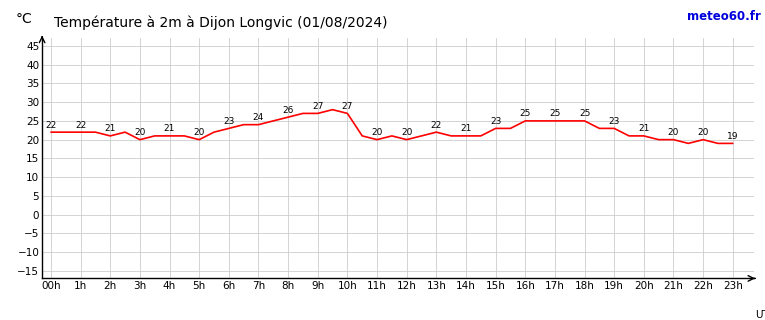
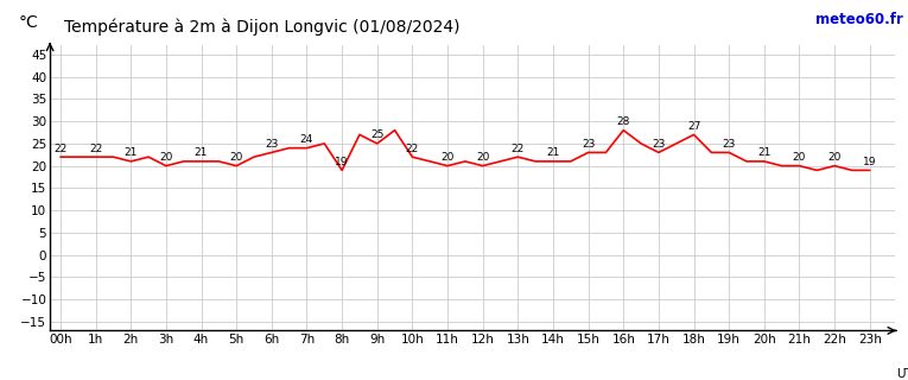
8h: 26 -> 19
9h: 27 -> 25
10h: 27 -> 22
16h: 25 -> 28
17h: 25 -> 23
18h: 25 -> 27
